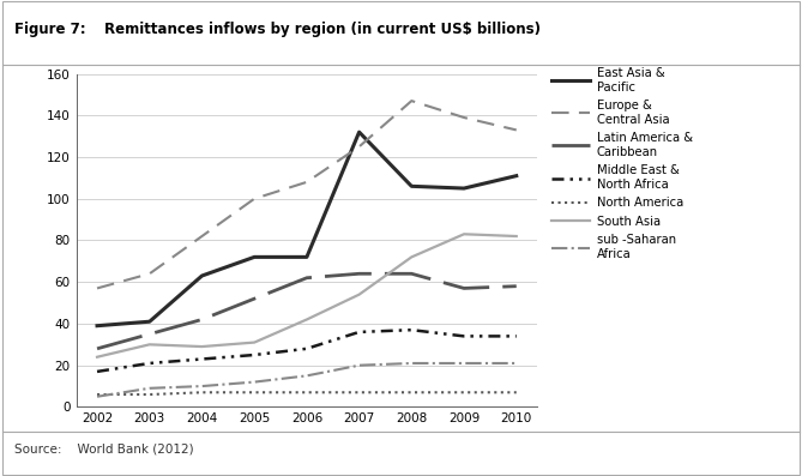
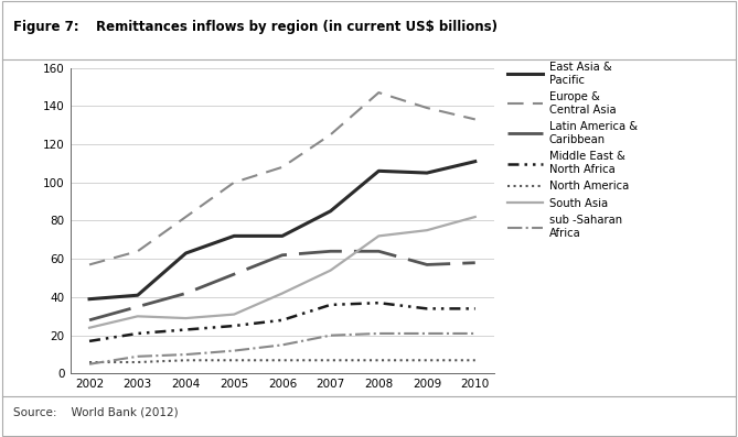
East Asia & Pacific/2007: 132 -> 85
South Asia/2009: 83 -> 75
